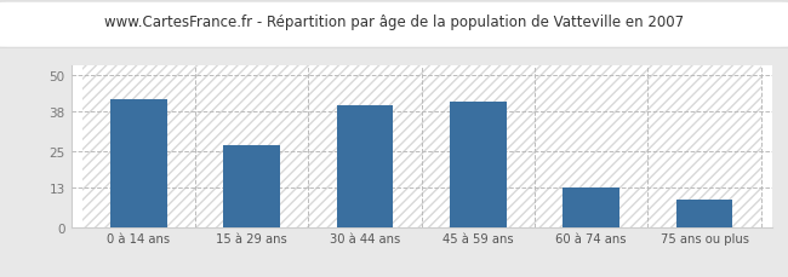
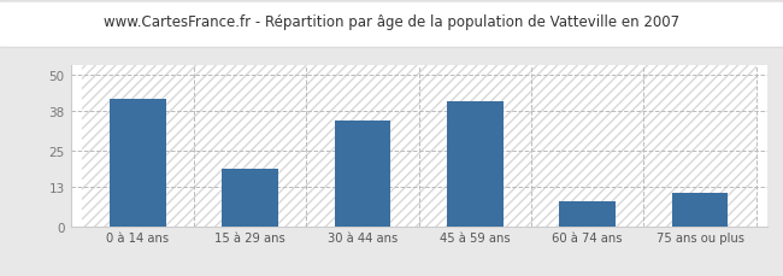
15 à 29 ans: 27 -> 19
30 à 44 ans: 40 -> 35
60 à 74 ans: 13 -> 8
75 ans ou plus: 9 -> 11
